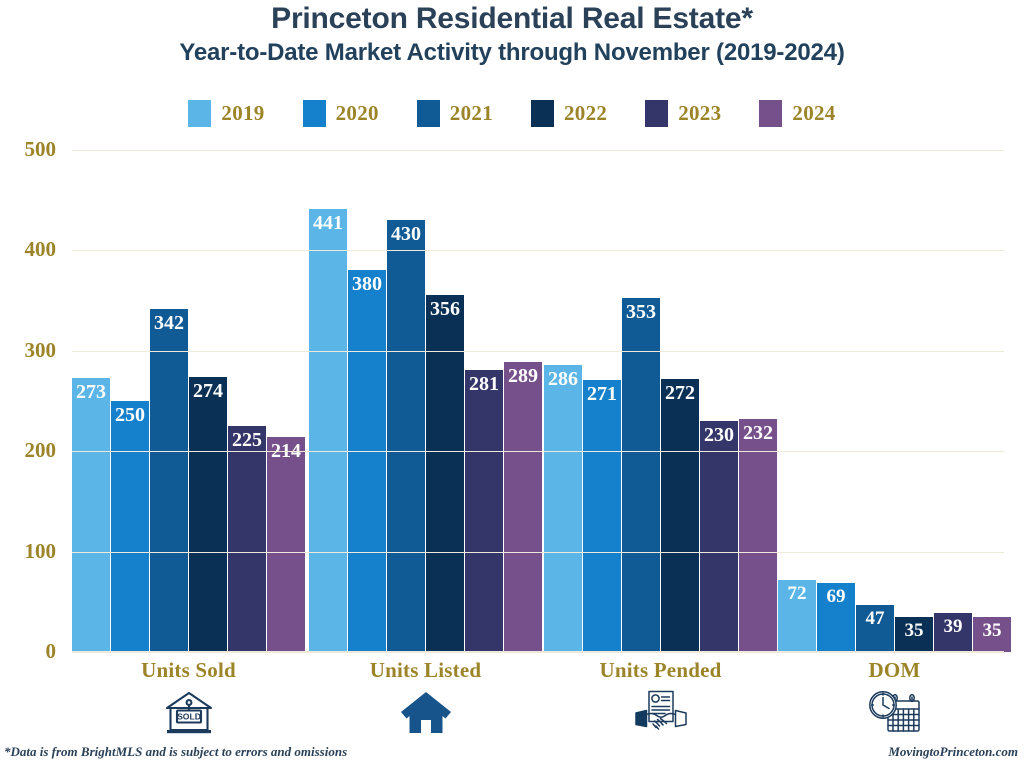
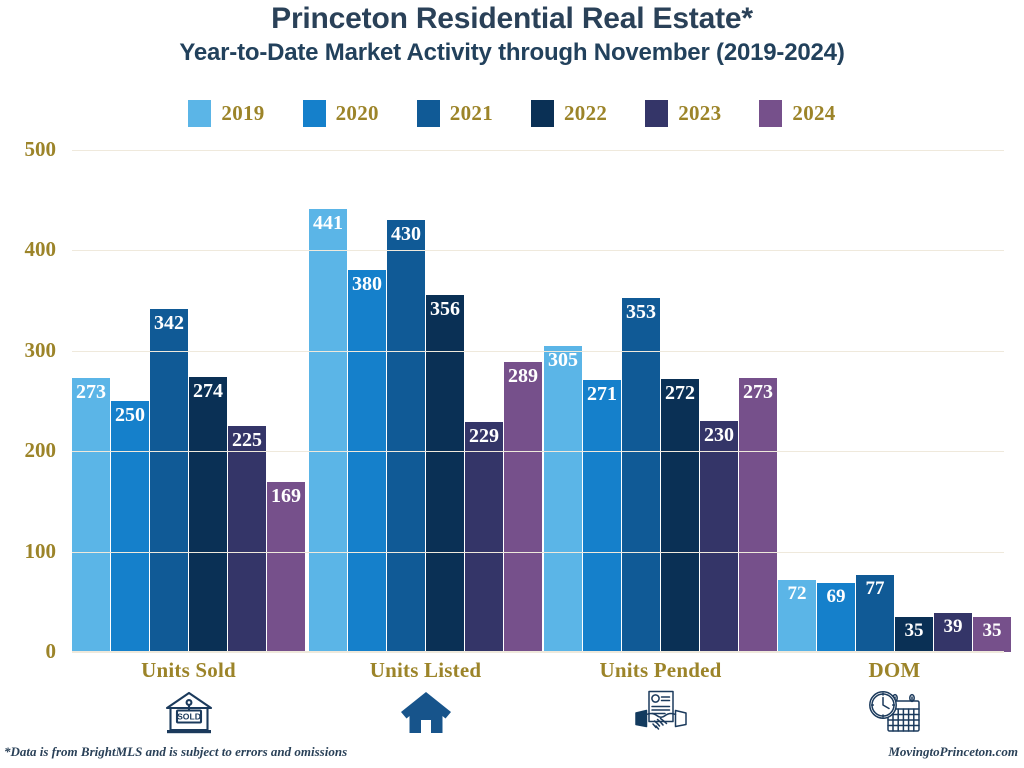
2024/Units Sold: 214 -> 169
2023/Units Listed: 281 -> 229
2019/Units Pended: 286 -> 305
2024/Units Pended: 232 -> 273
2021/DOM: 47 -> 77
